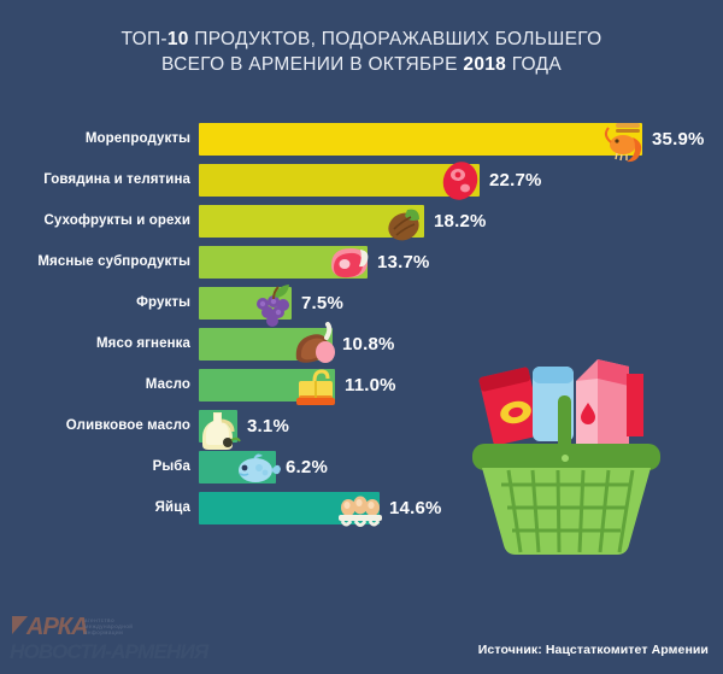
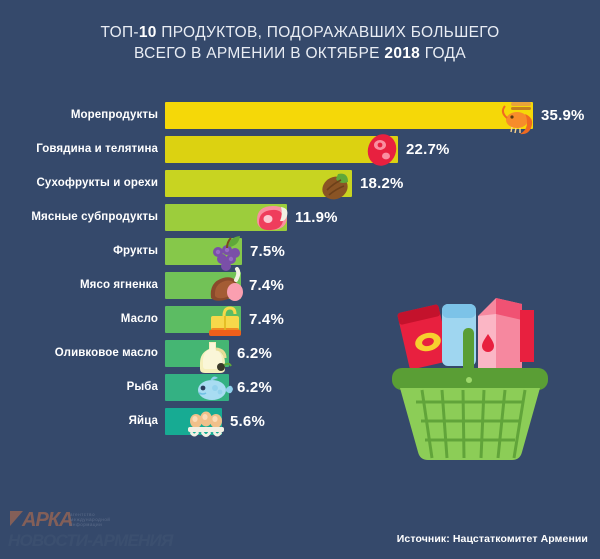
Мясные субпродукты: 13.7% -> 11.9%
Мясо ягненка: 10.8% -> 7.4%
Масло: 11.0% -> 7.4%
Оливковое масло: 3.1% -> 6.2%
Яйца: 14.6% -> 5.6%
